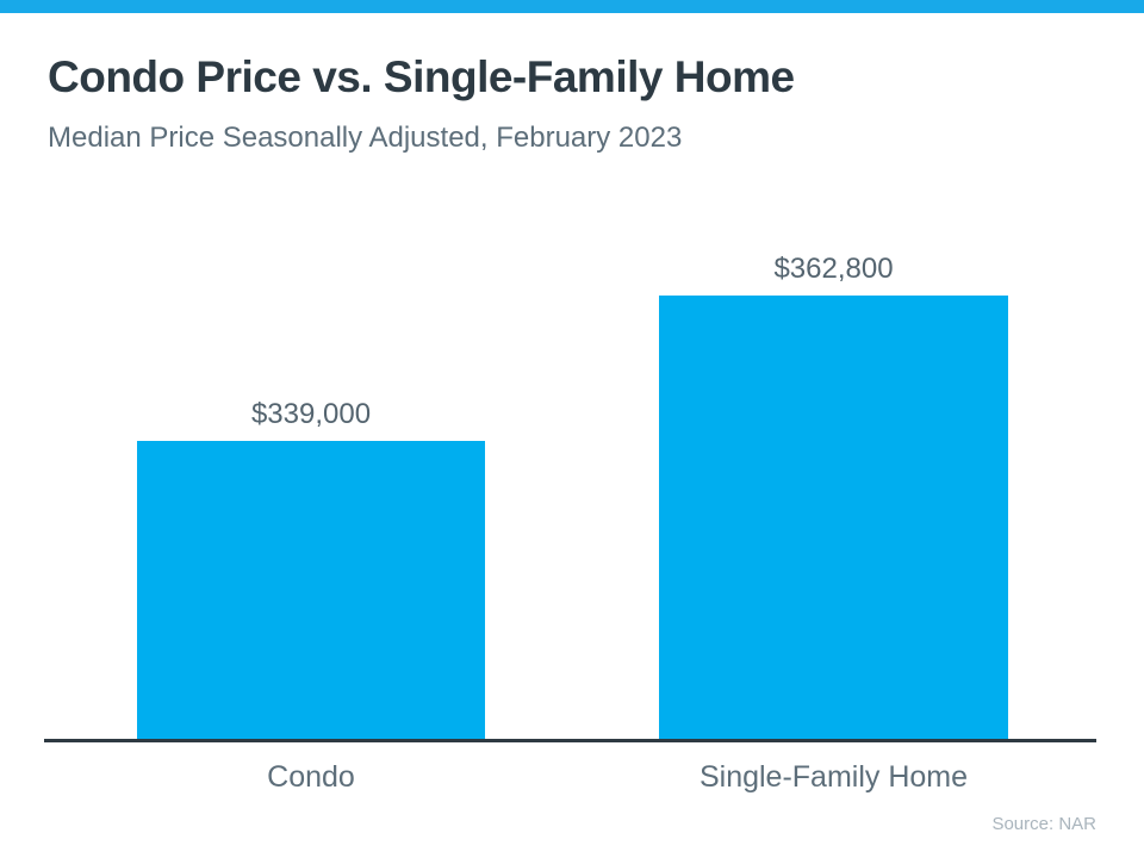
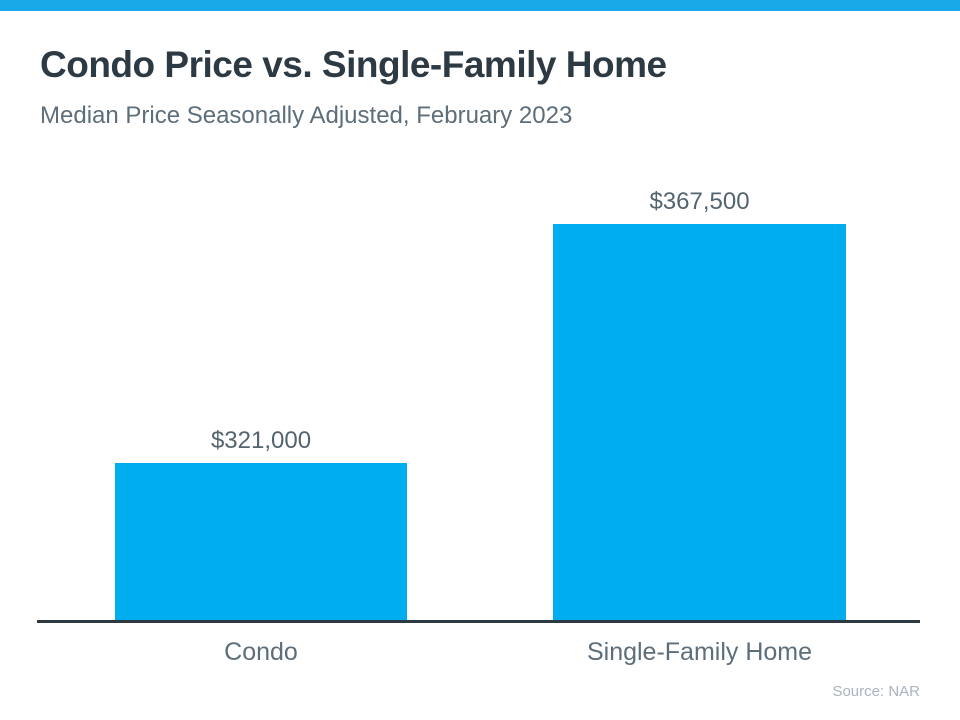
Condo: $339,000 -> $321,000
Single-Family Home: $362,800 -> $367,500
